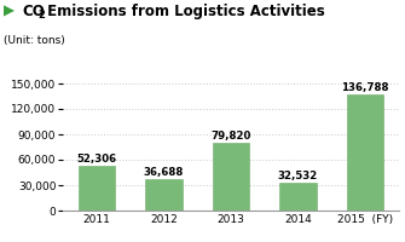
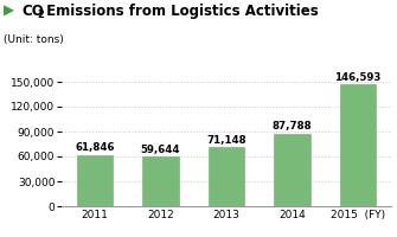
2011: 52,306 -> 61,846
2012: 36,688 -> 59,644
2013: 79,820 -> 71,148
2014: 32,532 -> 87,788
2015 (FY): 136,788 -> 146,593
